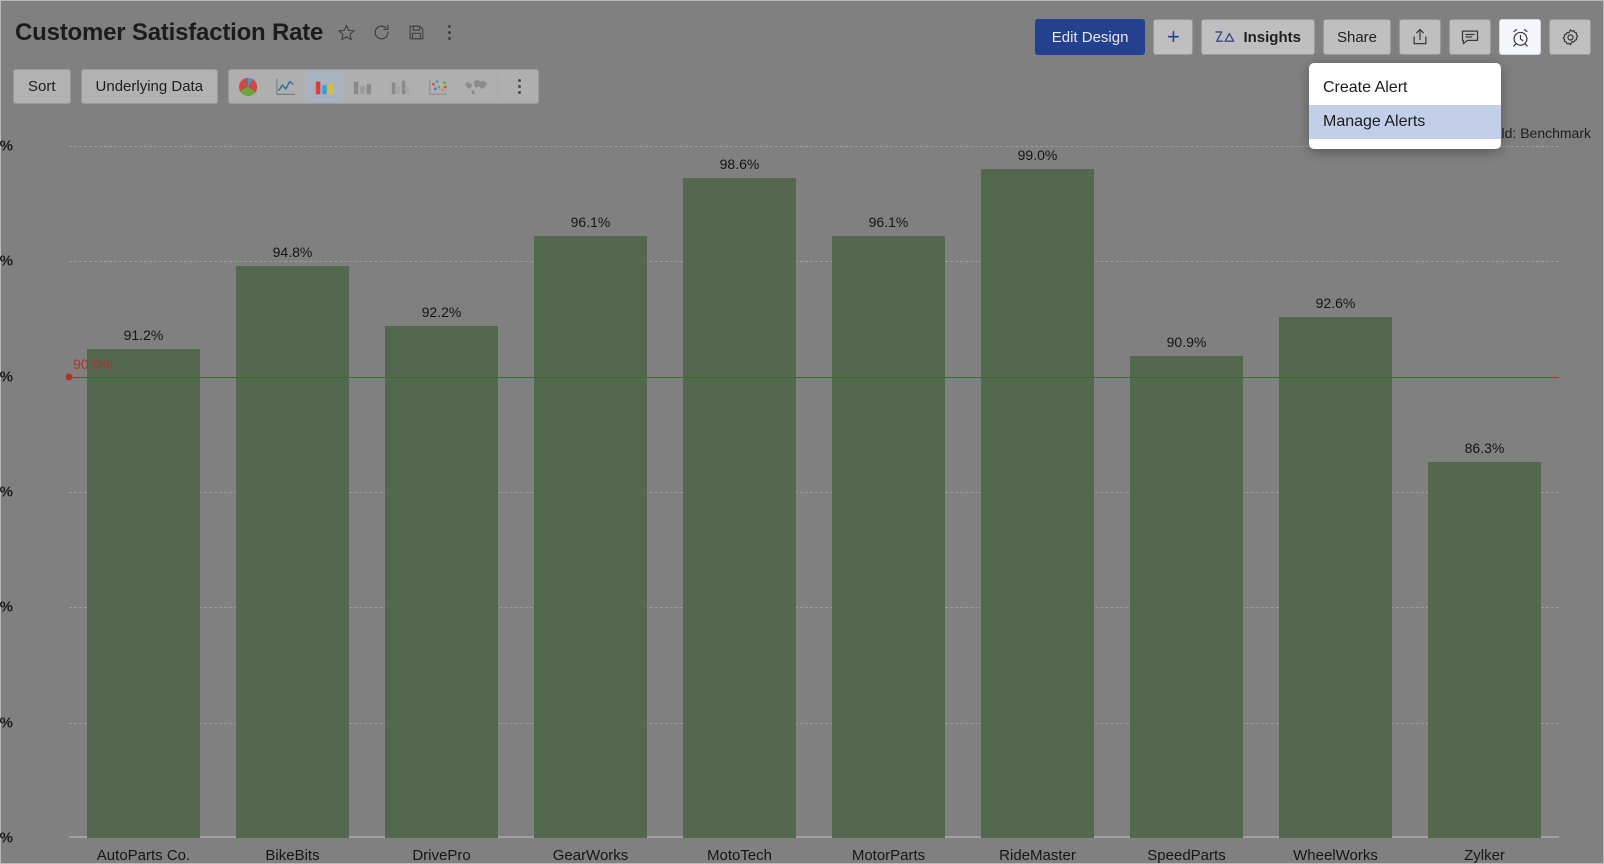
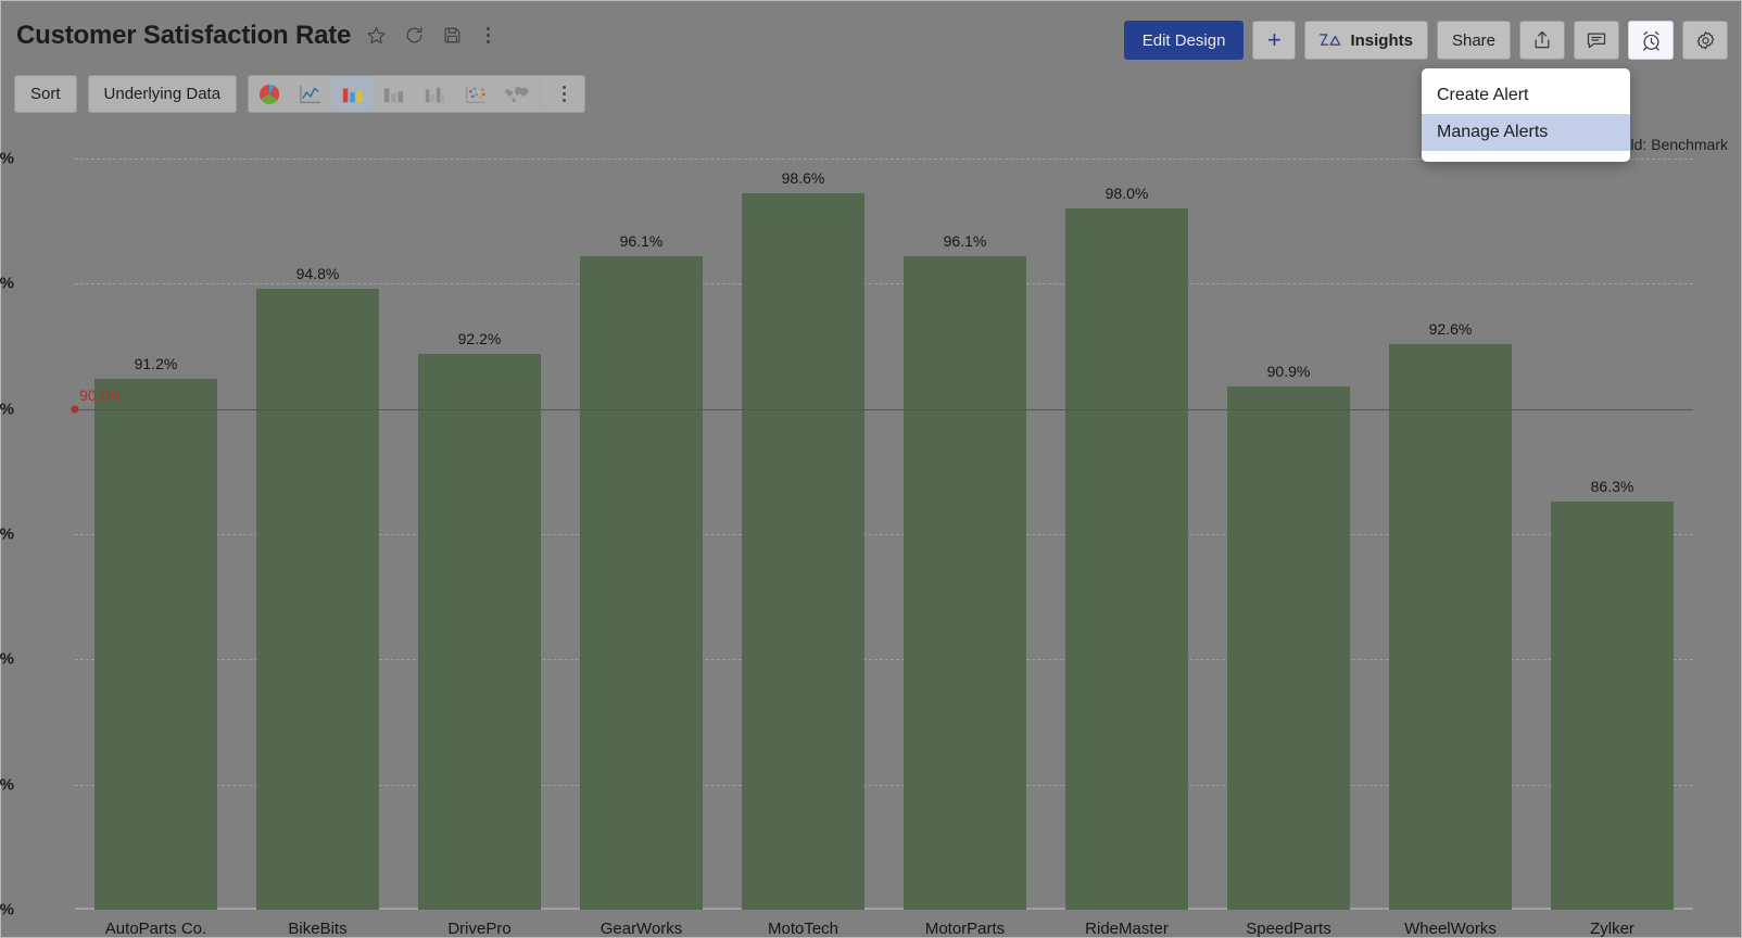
RideMaster: 99.0% -> 98.0%
